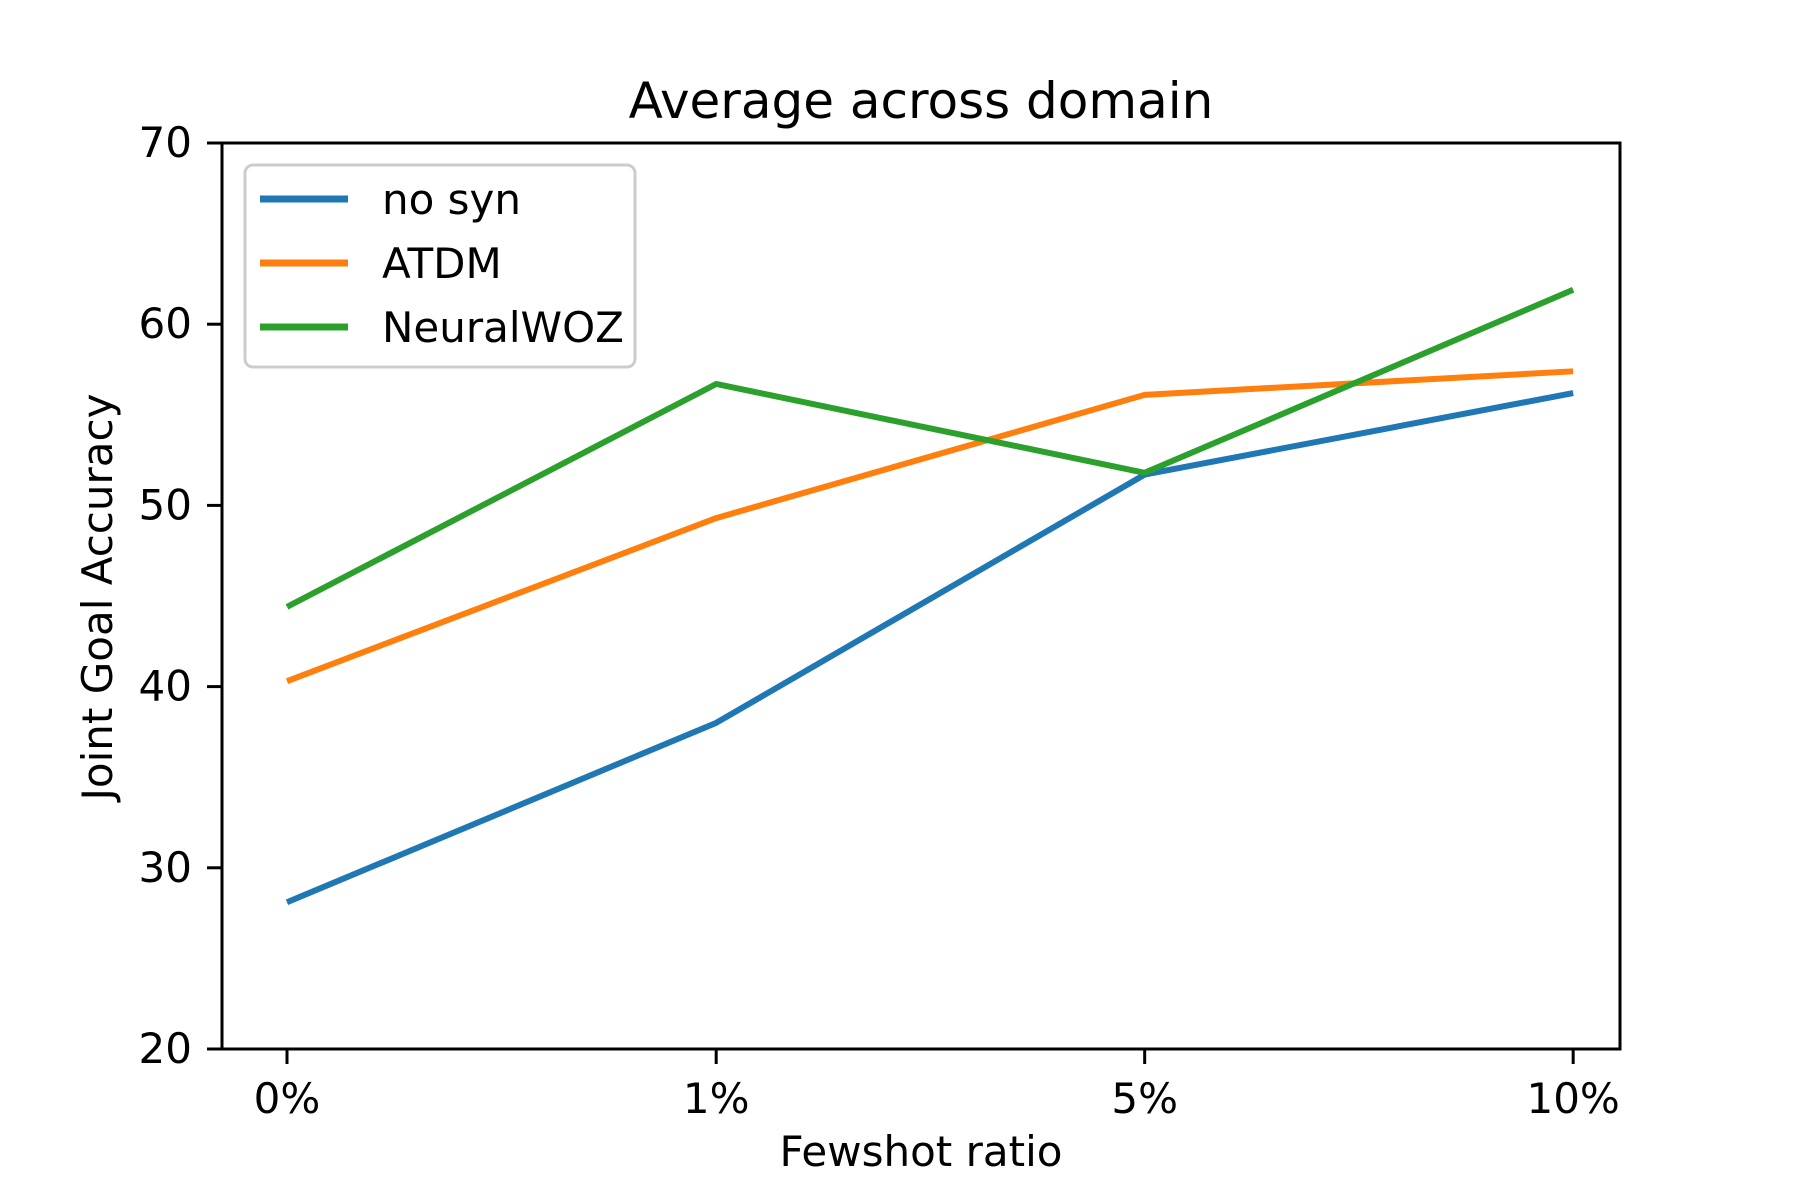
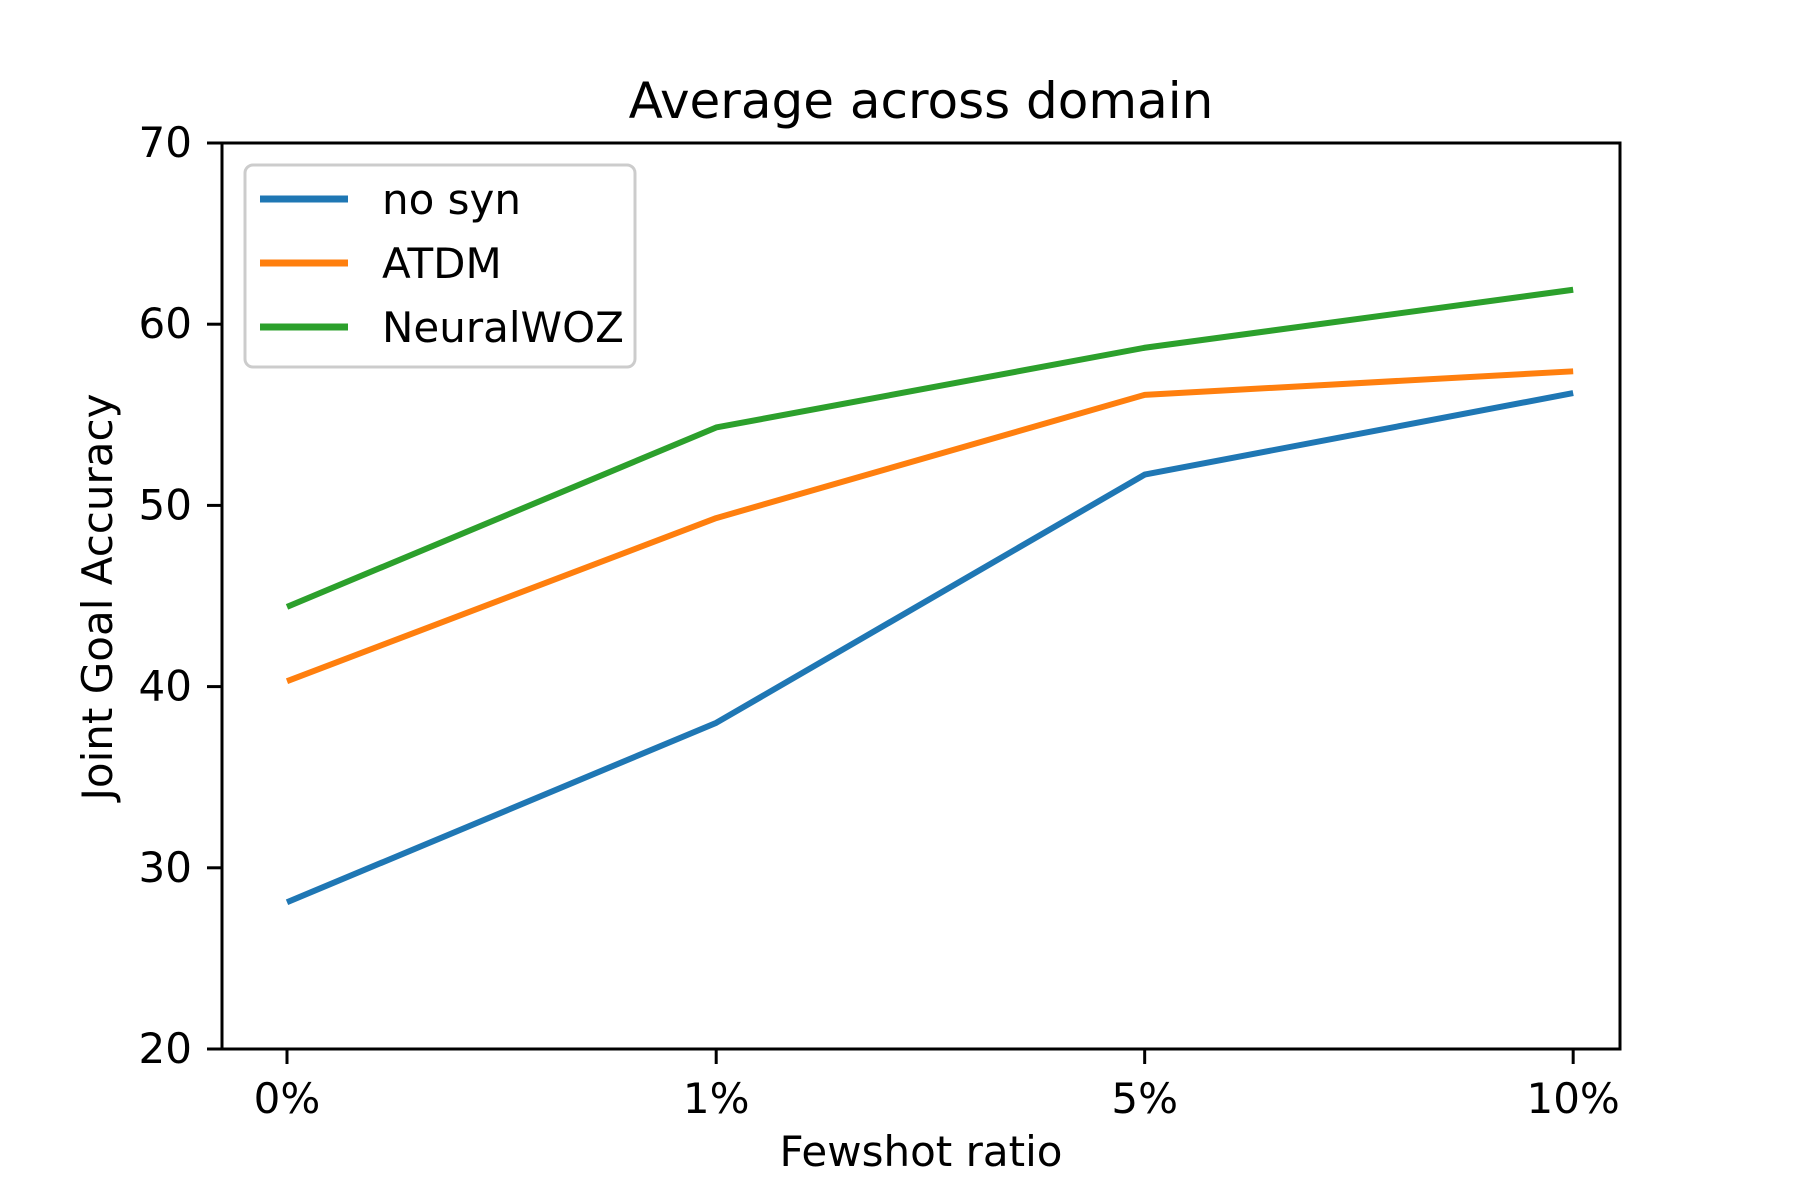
NeuralWOZ/1%: 56.7 -> 54.3
NeuralWOZ/5%: 51.8 -> 58.7
